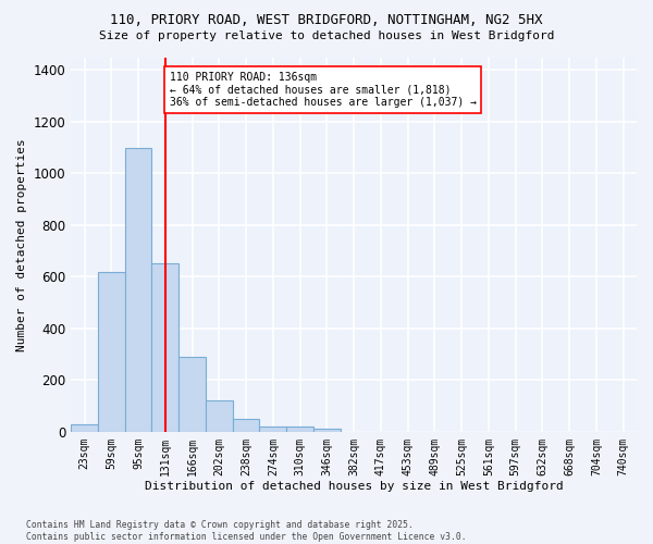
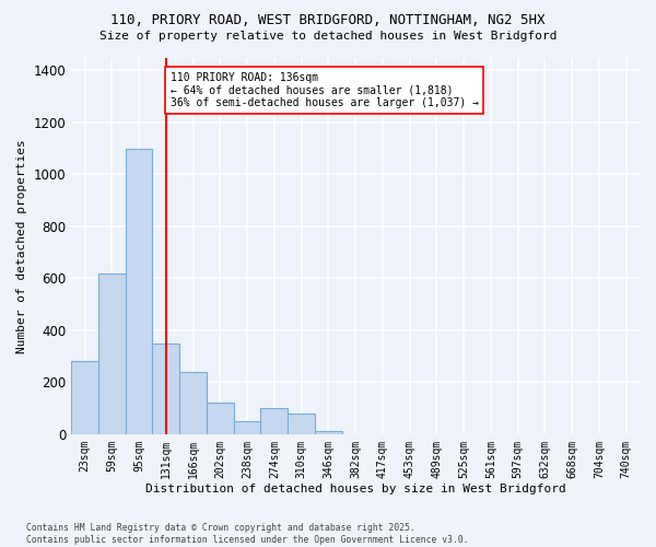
23sqm: 30 -> 280
131sqm: 650 -> 350
166sqm: 290 -> 240
274sqm: 20 -> 100
310sqm: 20 -> 80
